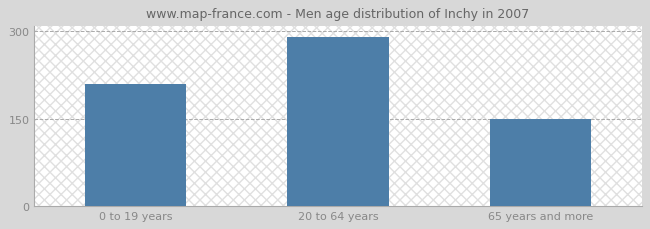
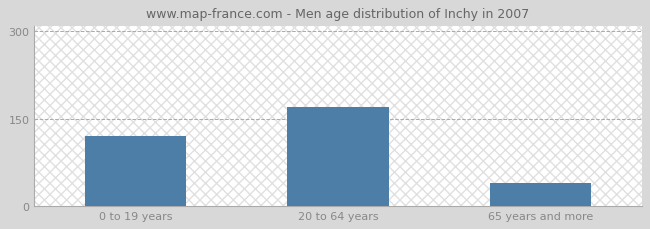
0 to 19 years: 210 -> 120
20 to 64 years: 290 -> 170
65 years and more: 150 -> 40
